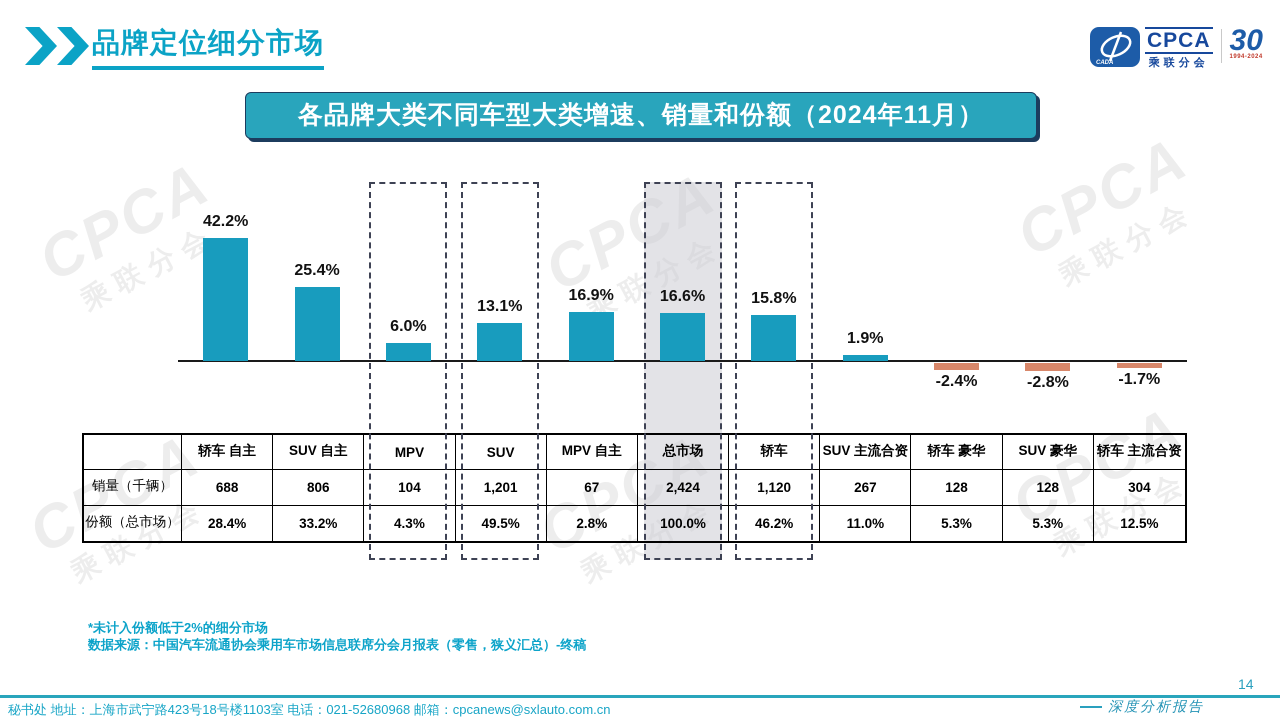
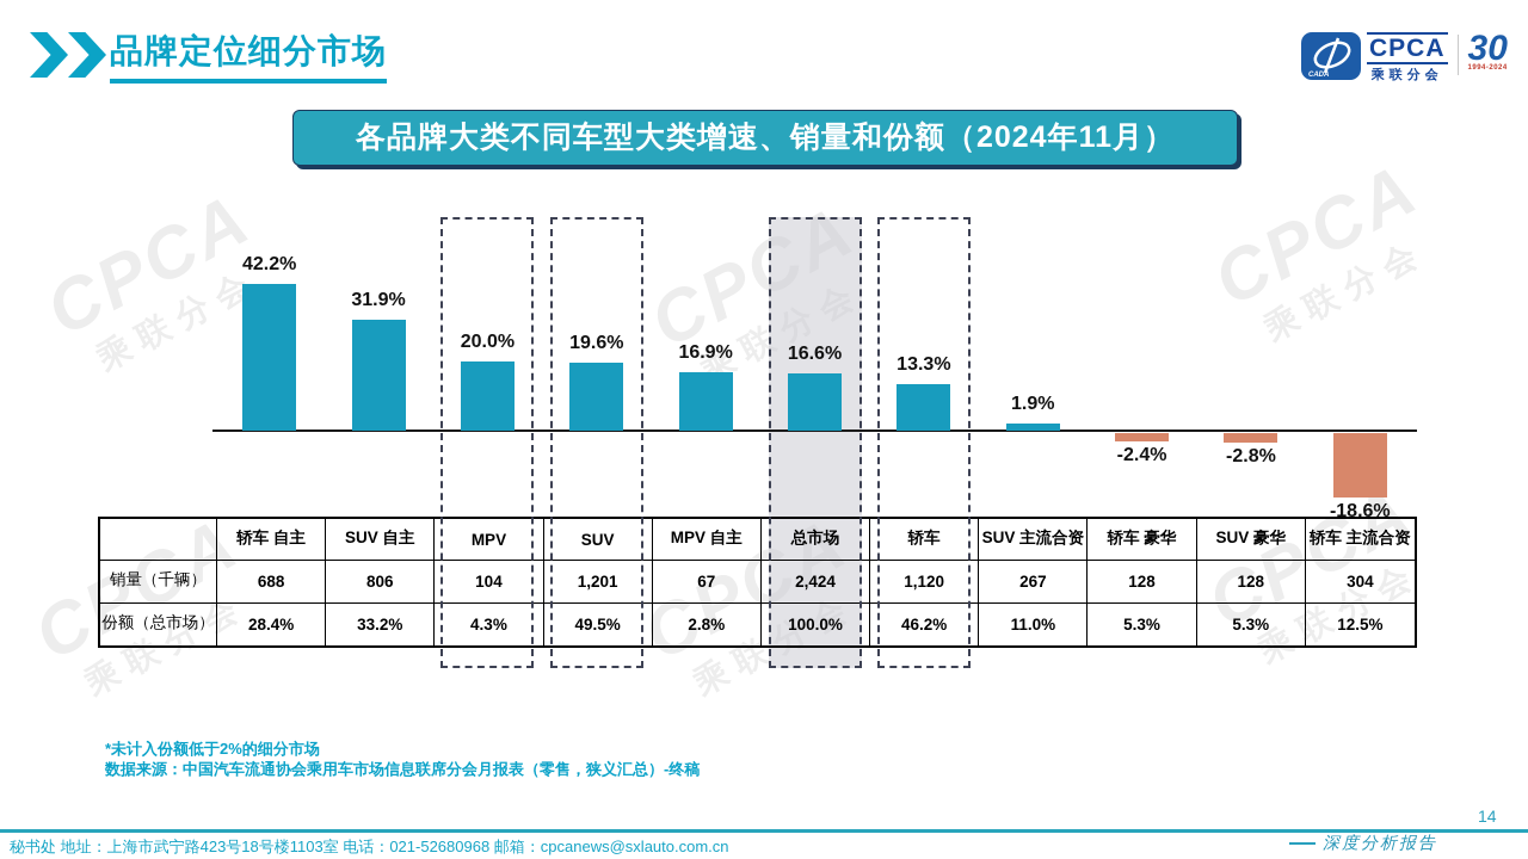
SUV 自主: 25.4% -> 31.9%
MPV: 6.0% -> 20.0%
SUV: 13.1% -> 19.6%
轿车: 15.8% -> 13.3%
轿车 主流合资: -1.7% -> -18.6%
